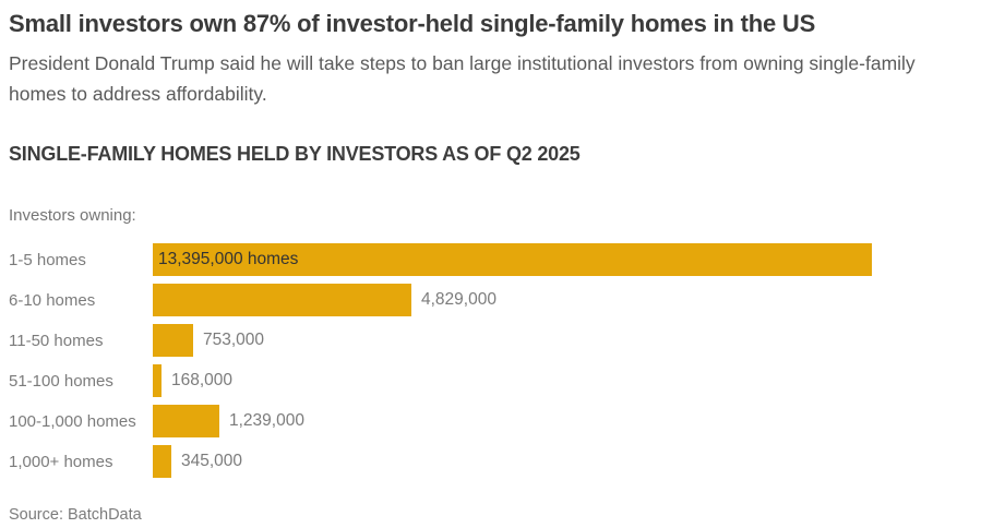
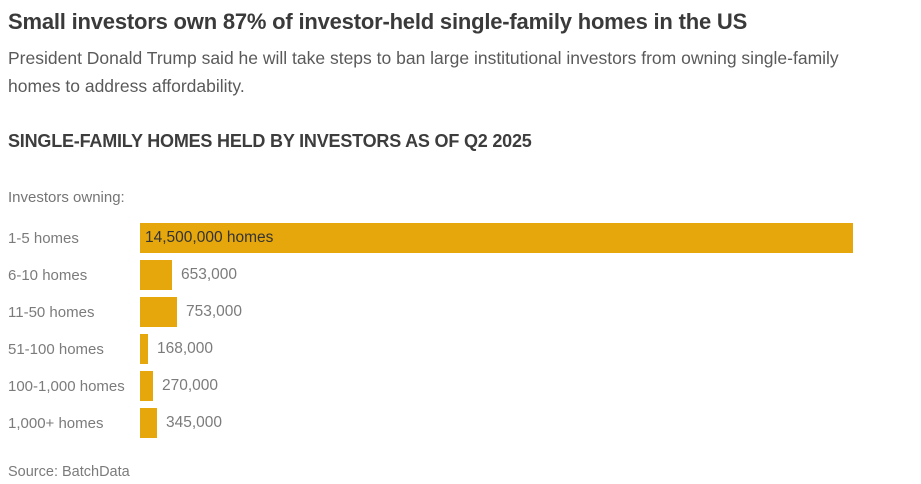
1-5 homes: 13,395,000 -> 14,500,000
6-10 homes: 4,829,000 -> 653,000
100-1,000 homes: 1,239,000 -> 270,000
